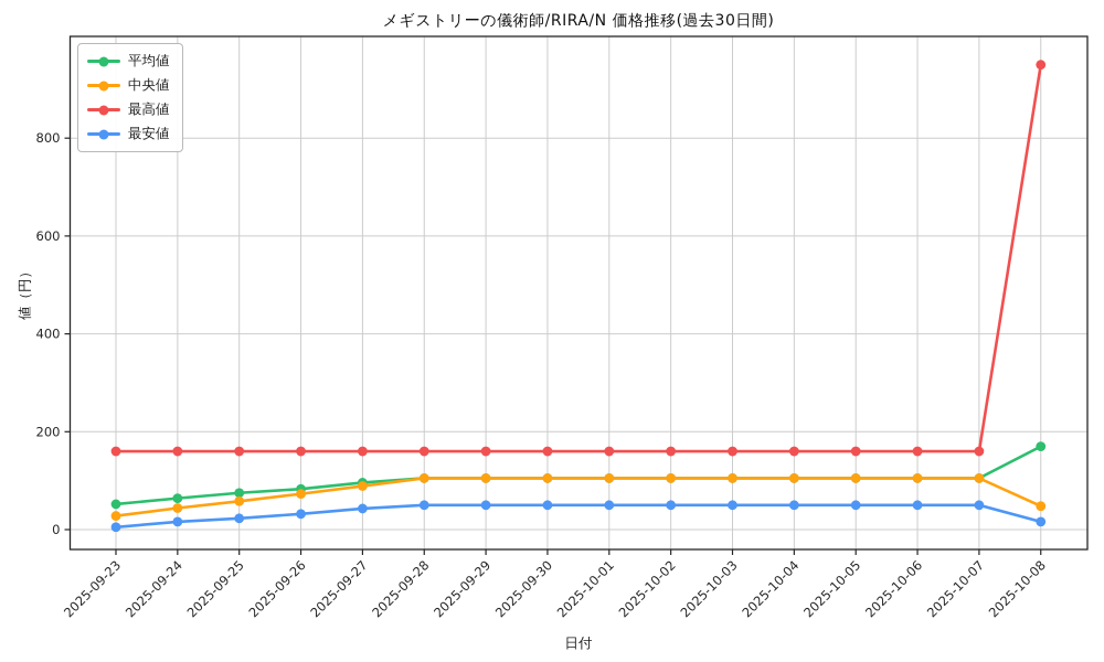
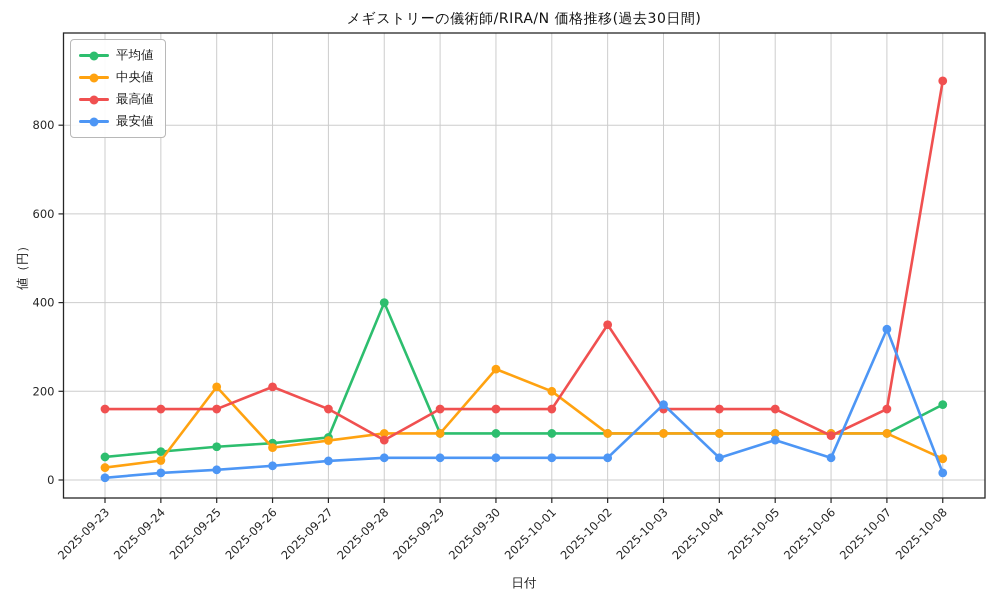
中央値/2025-09-25: 60 -> 210
最高値/2025-09-26: 160 -> 210
平均値/2025-09-28: 100 -> 400
最高値/2025-09-28: 160 -> 90
中央値/2025-09-30: 100 -> 250
中央値/2025-10-01: 100 -> 200
最高値/2025-10-02: 160 -> 350
最安値/2025-10-03: 50 -> 170
最安値/2025-10-05: 50 -> 90
最高値/2025-10-06: 160 -> 100
最安値/2025-10-07: 50 -> 340
最高値/2025-10-08: 950 -> 900
